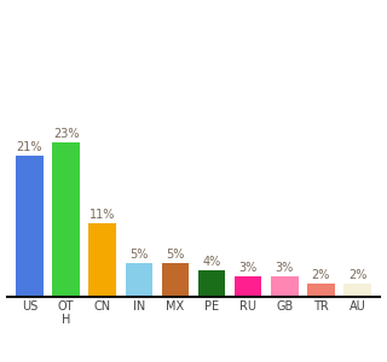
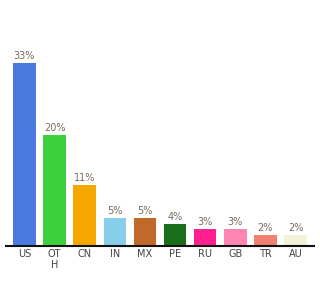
US: 21% -> 33%
OT H: 23% -> 20%
